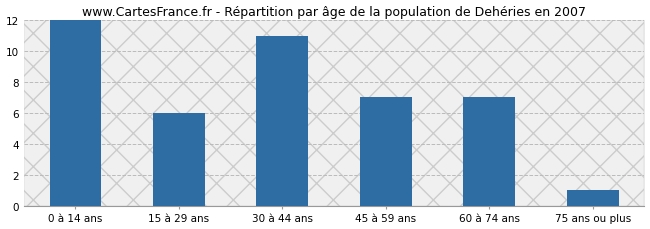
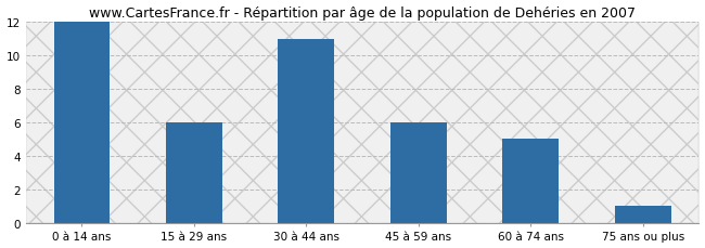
45 à 59 ans: 7 -> 6
60 à 74 ans: 7 -> 5
